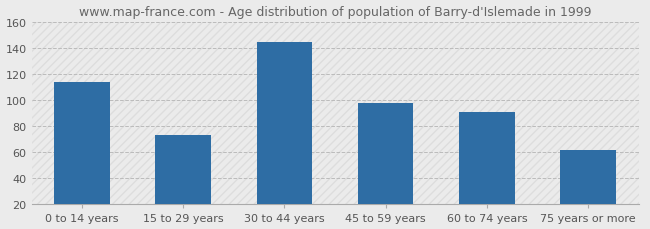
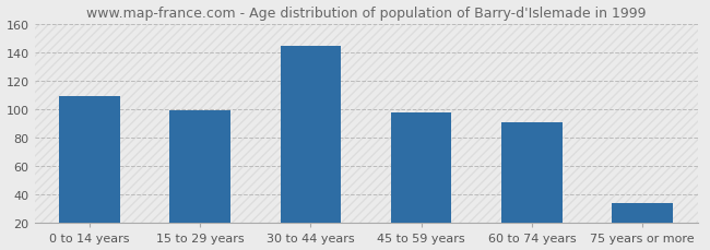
0 to 14 years: 114 -> 109
15 to 29 years: 73 -> 99
75 years or more: 62 -> 34
